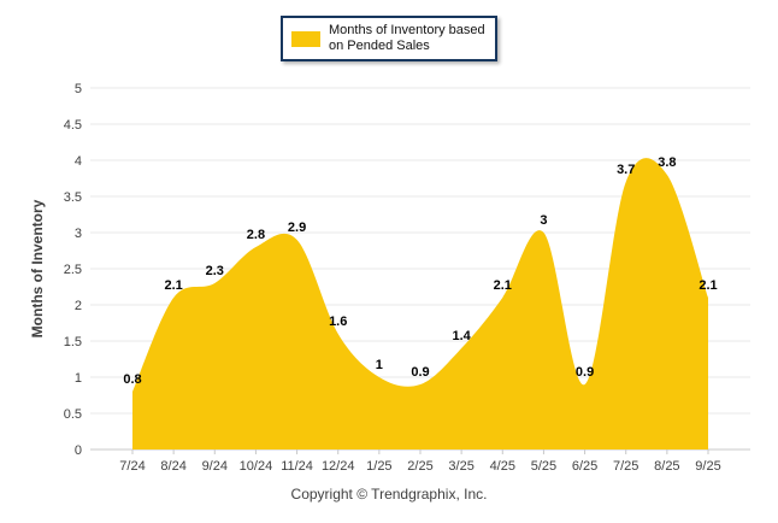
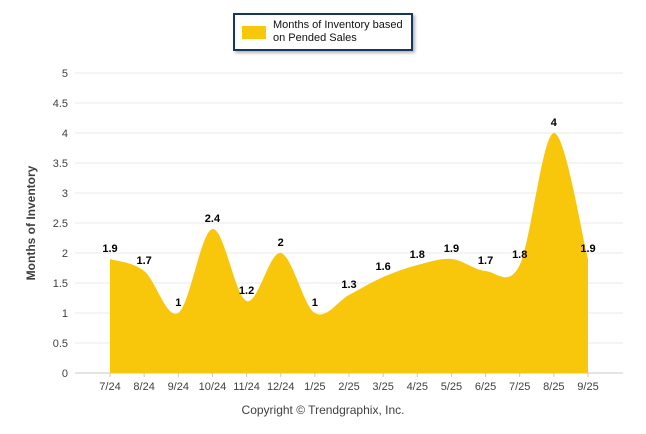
7/24: 0.8 -> 1.9
8/24: 2.1 -> 1.7
9/24: 2.3 -> 1
10/24: 2.8 -> 2.4
11/24: 2.9 -> 1.2
12/24: 1.6 -> 2
2/25: 0.9 -> 1.3
3/25: 1.4 -> 1.6
4/25: 2.1 -> 1.8
5/25: 3 -> 1.9
6/25: 0.9 -> 1.7
7/25: 3.7 -> 1.8
8/25: 3.8 -> 4
9/25: 2.1 -> 1.9
